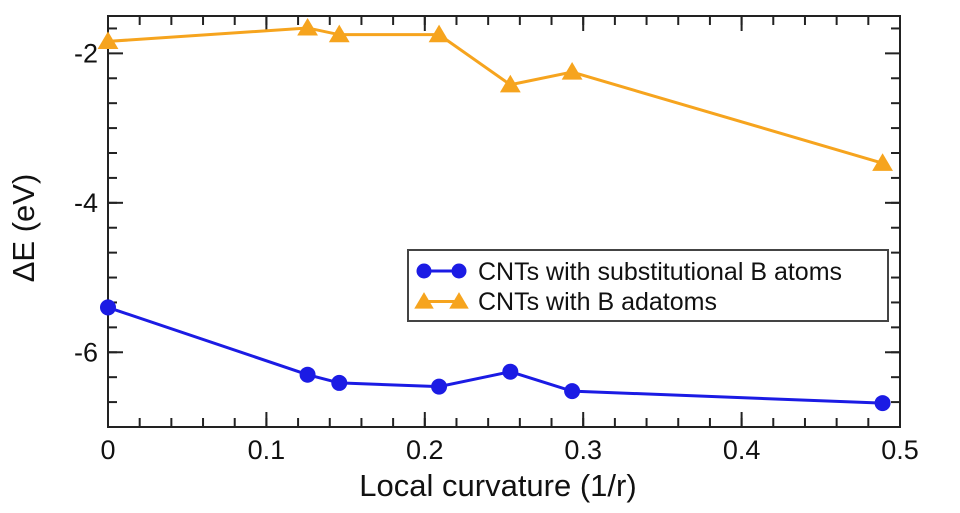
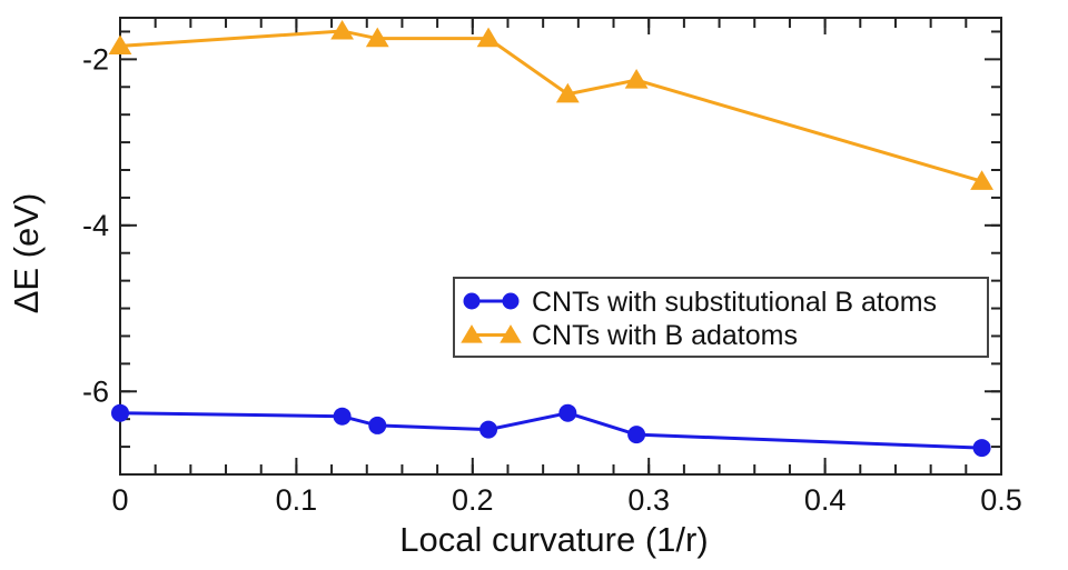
CNTs with substitutional B atoms/0: -5,4 -> -6,3
